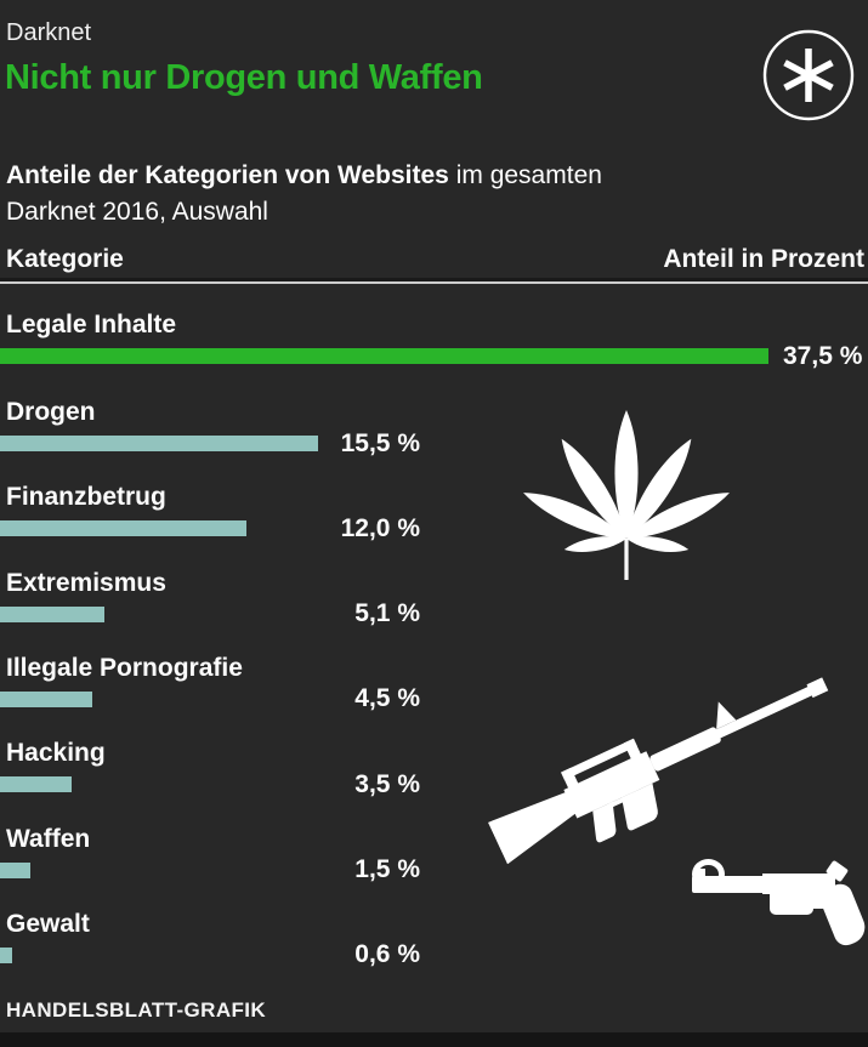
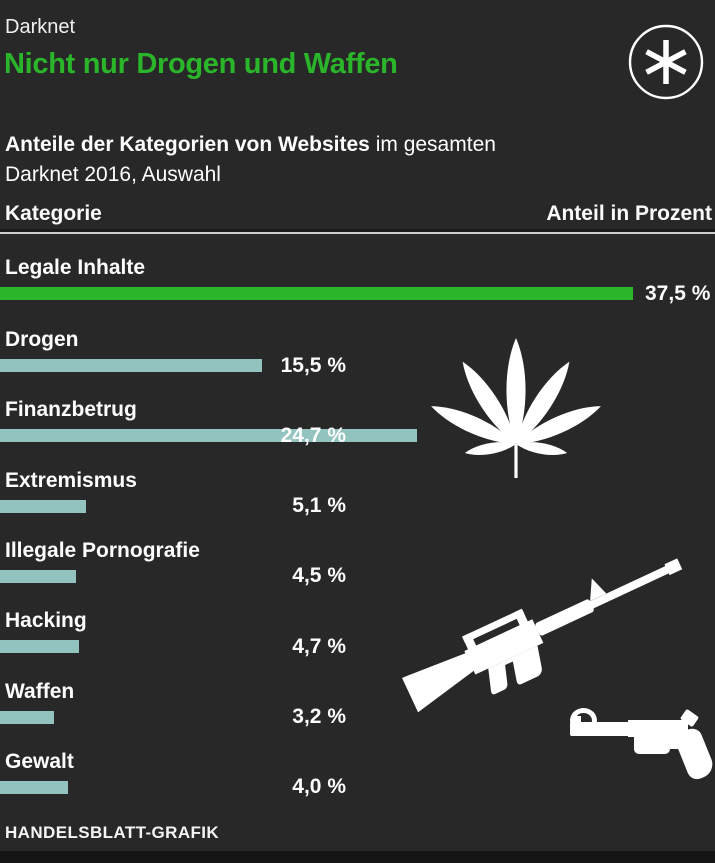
Finanzbetrug: 12,0 -> 24,7
Hacking: 3,5 -> 4,7
Waffen: 1,5 -> 3,2
Gewalt: 0,6 -> 4,0
